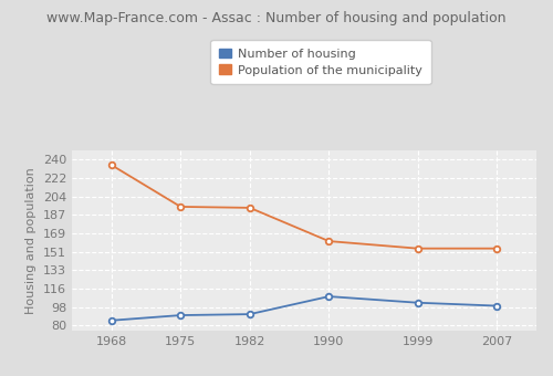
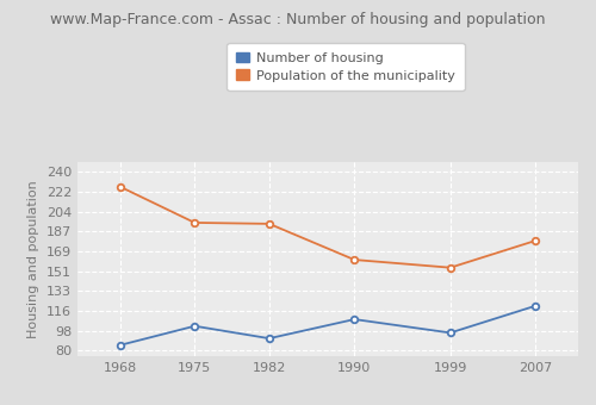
Population of the municipality/1968: 234 -> 226
Number of housing/1975: 90 -> 102
Number of housing/1999: 102 -> 96
Number of housing/2007: 99 -> 120
Population of the municipality/2007: 154 -> 178
